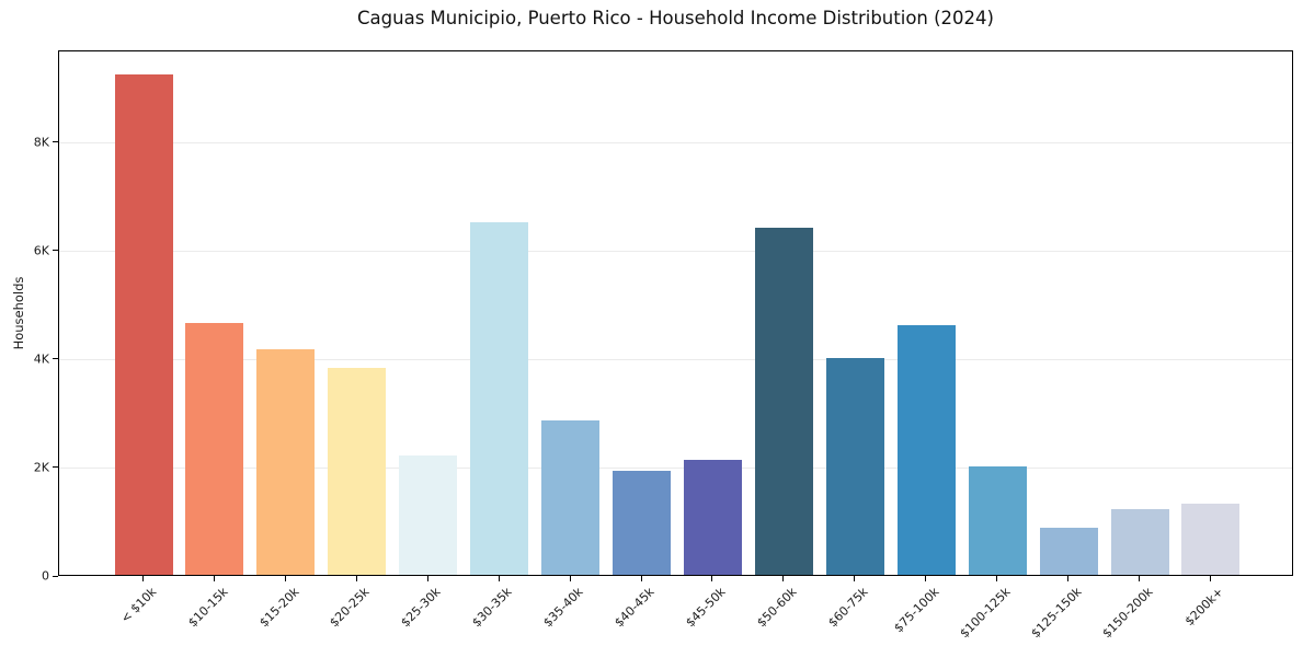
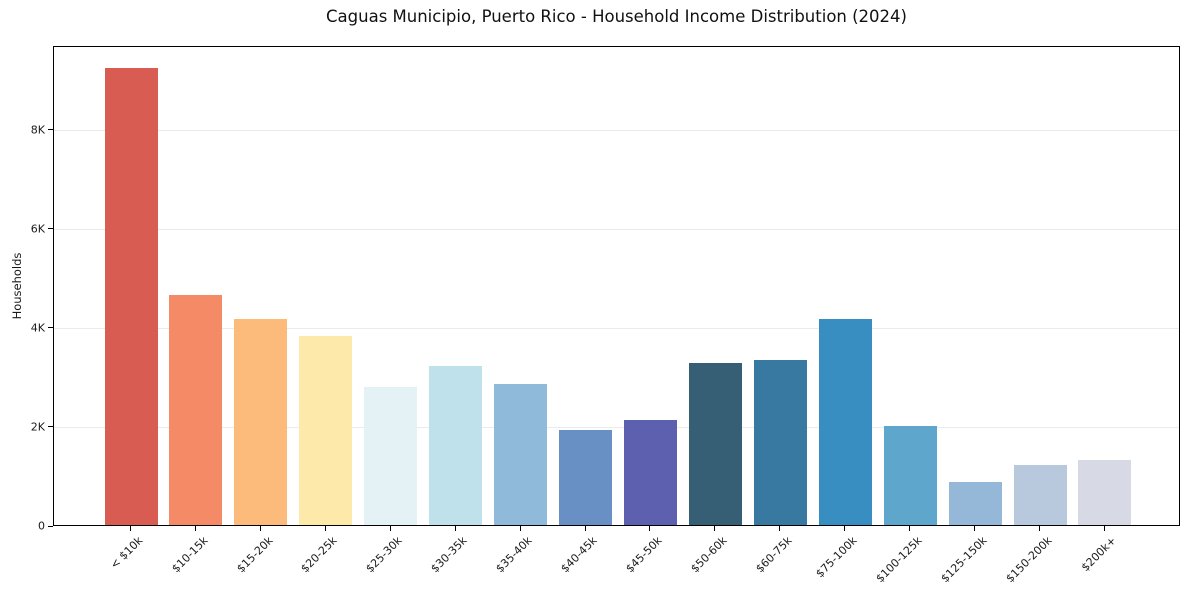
$25-30k: 2.2K -> 2.8K
$30-35k: 6.5K -> 3.2K
$50-60k: 6.4K -> 3.3K
$60-75k: 4.0K -> 3.3K
$75-100k: 4.6K -> 4.2K
